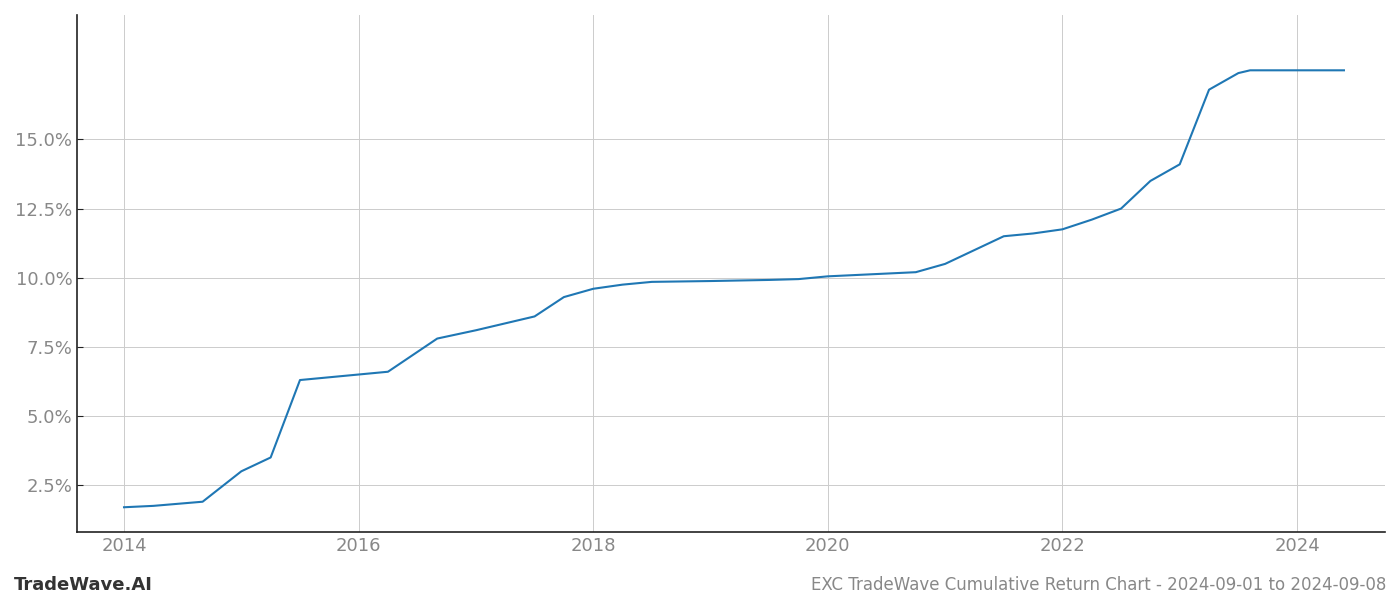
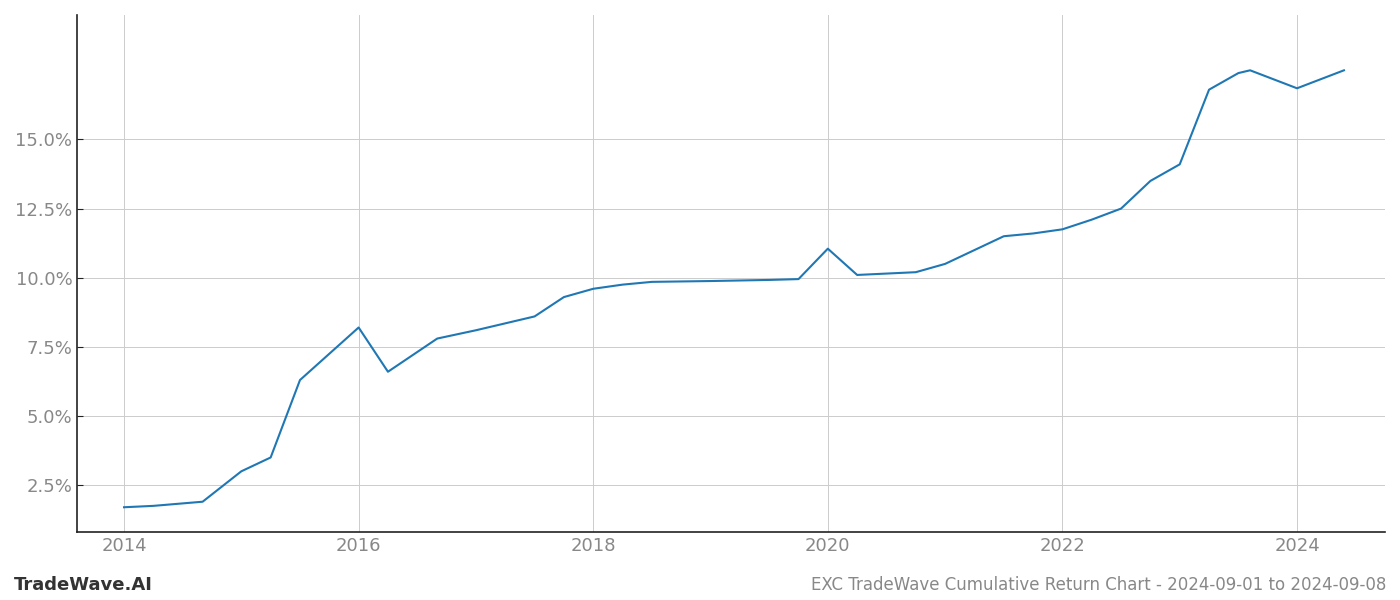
2016: 6.50% -> 8.20%
2020: 10.05% -> 11.05%
2024: 17.50% -> 16.85%
